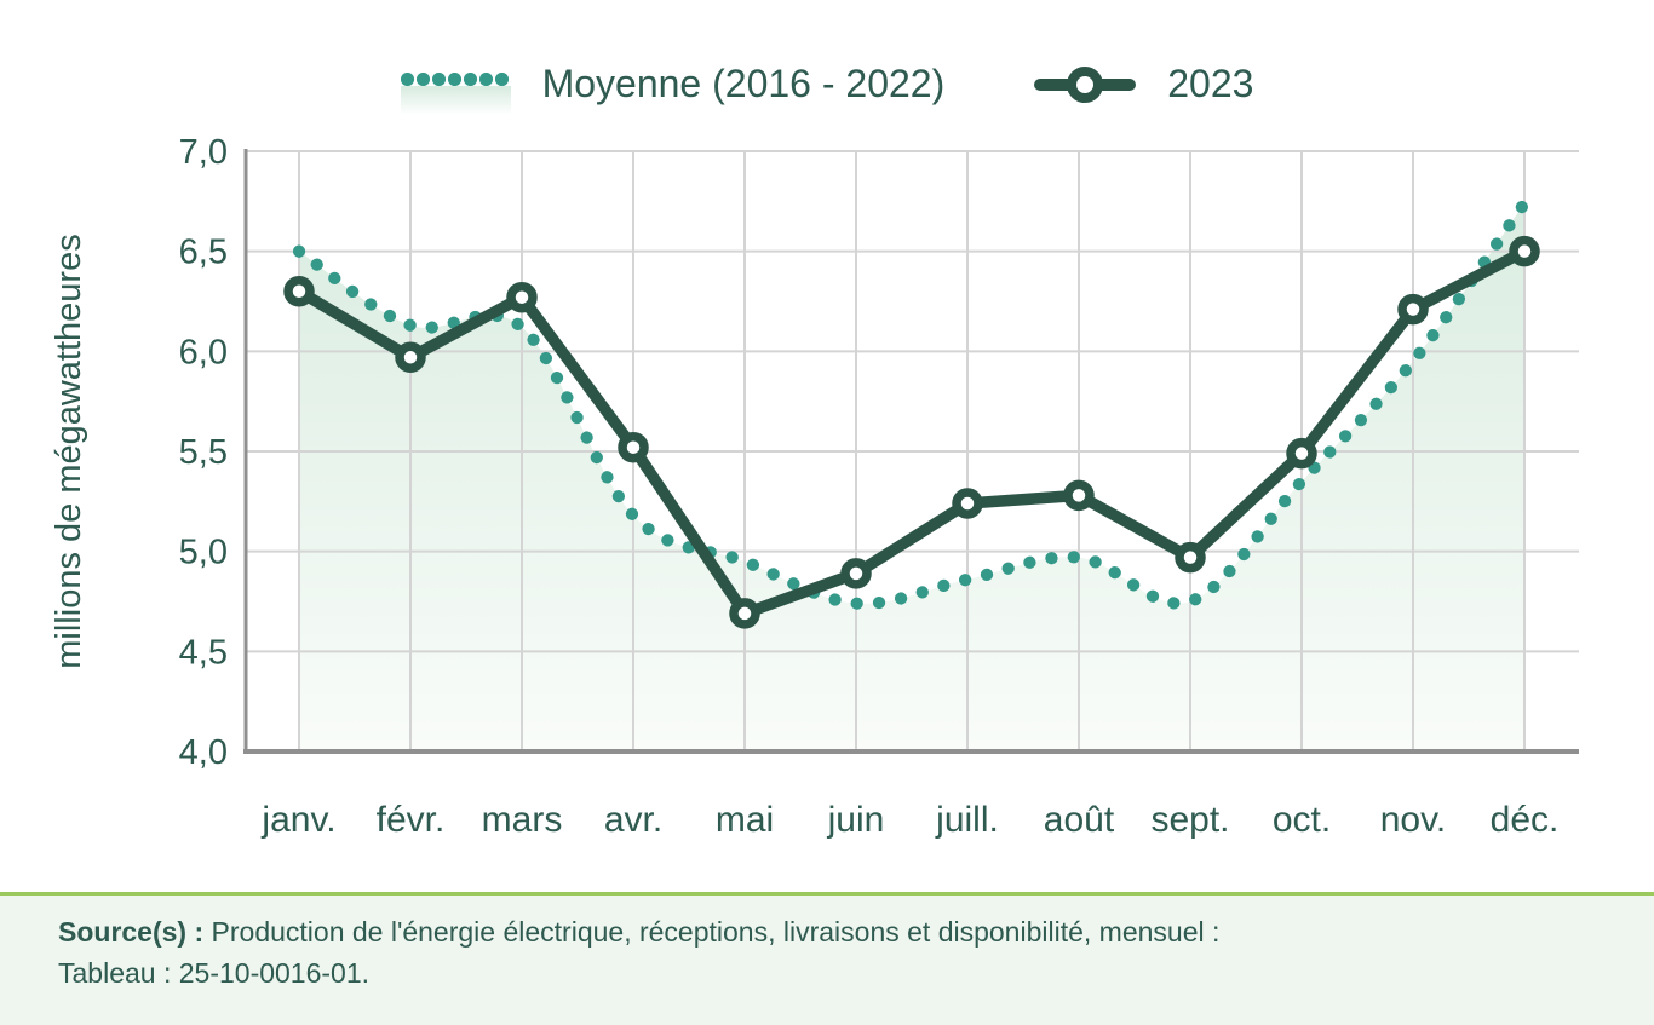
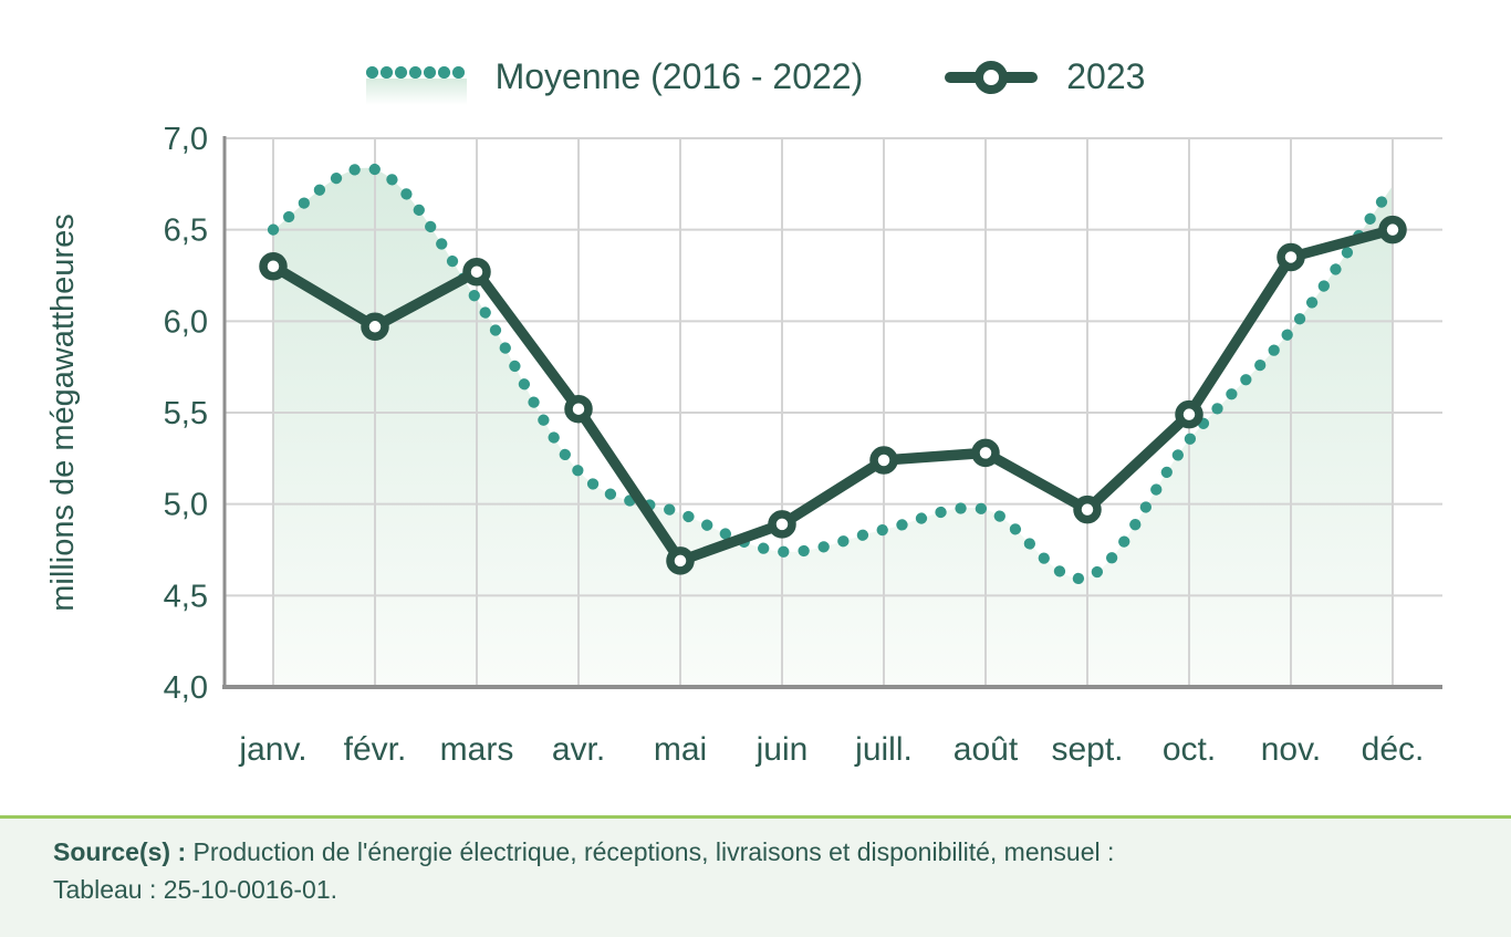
Moyenne (2016 - 2022)/févr.: 6,13 -> 6,83
Moyenne (2016 - 2022)/sept.: 4,75 -> 4,60
2023/nov.: 6,21 -> 6,35
